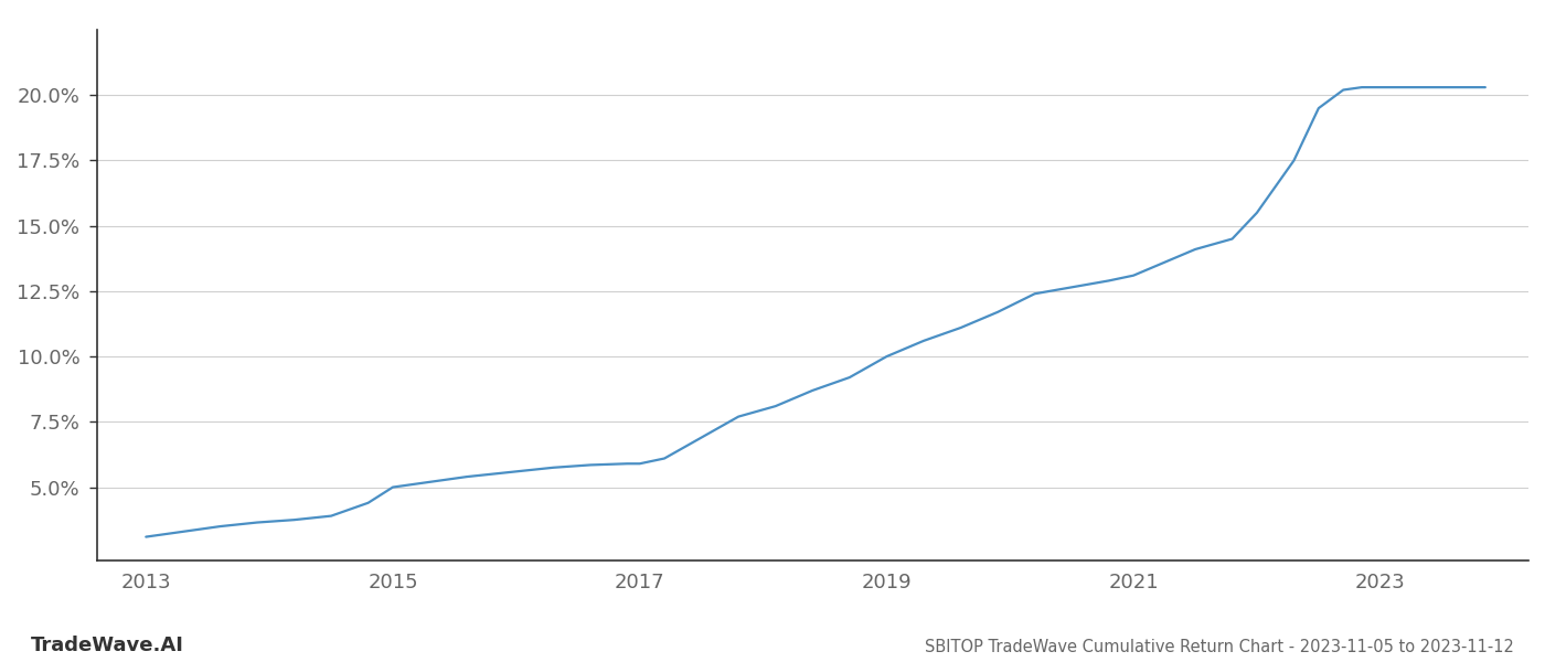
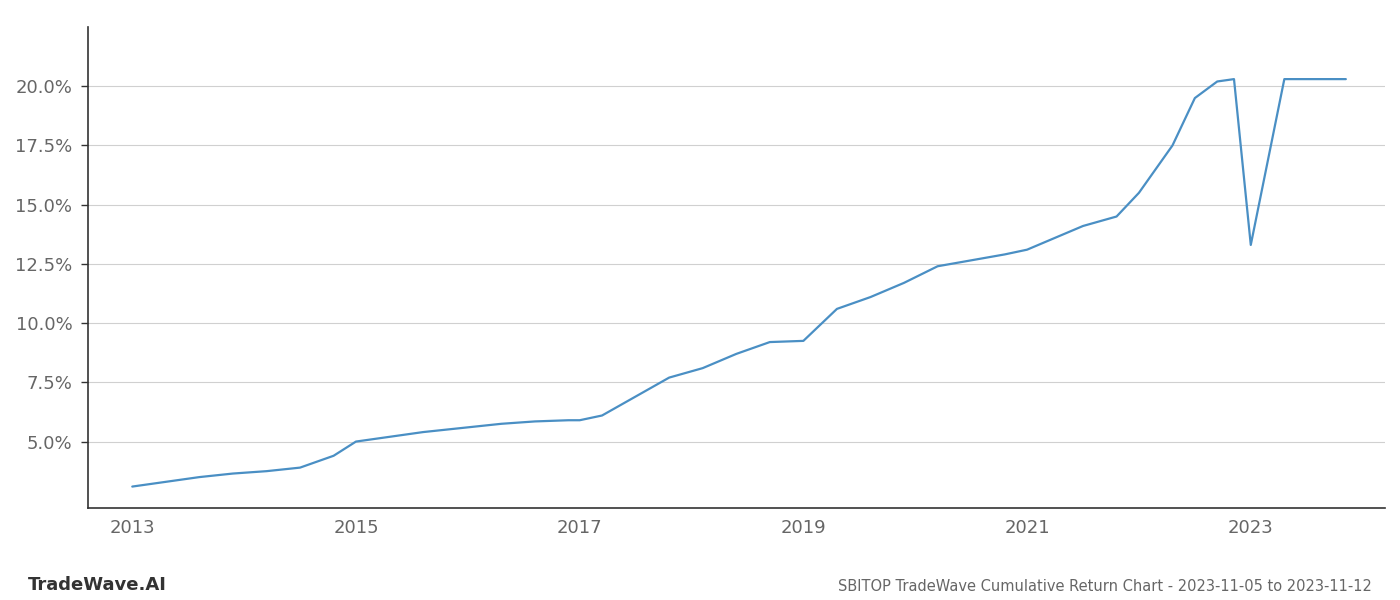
2019: 10.00% -> 9.25%
2023: 20.30% -> 13.30%
